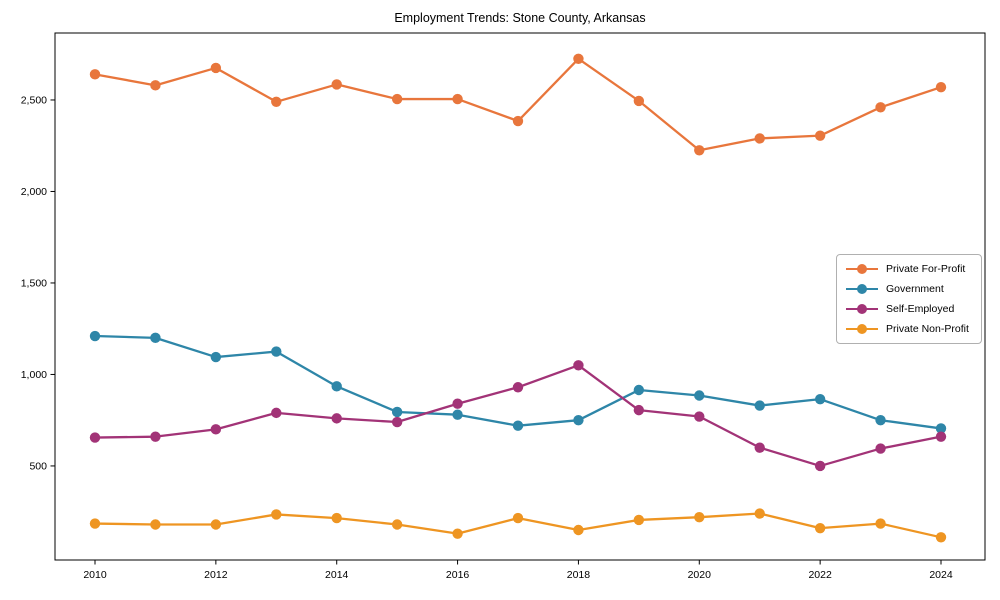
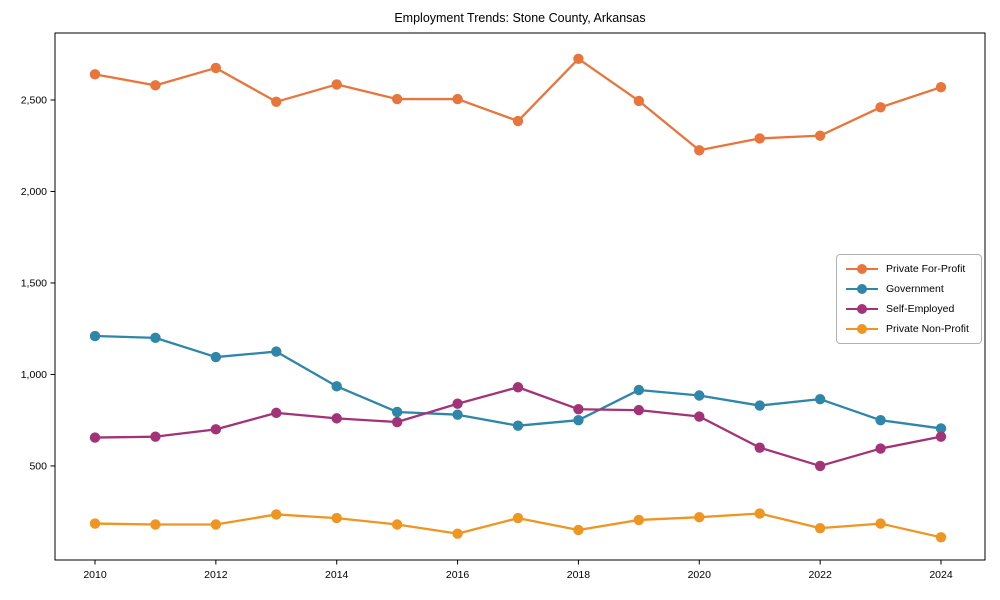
Self-Employed/2018: 1050 -> 810
